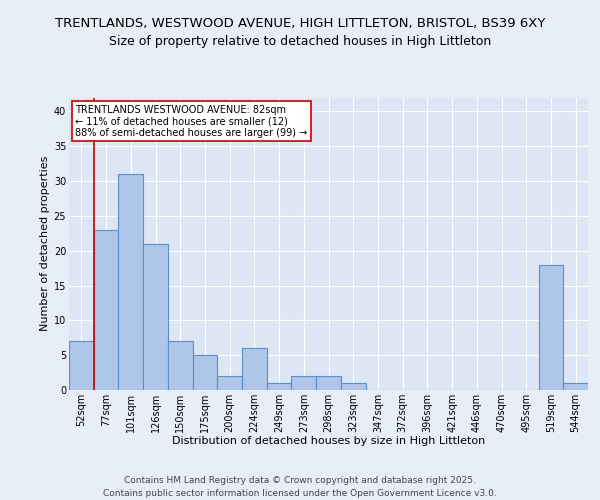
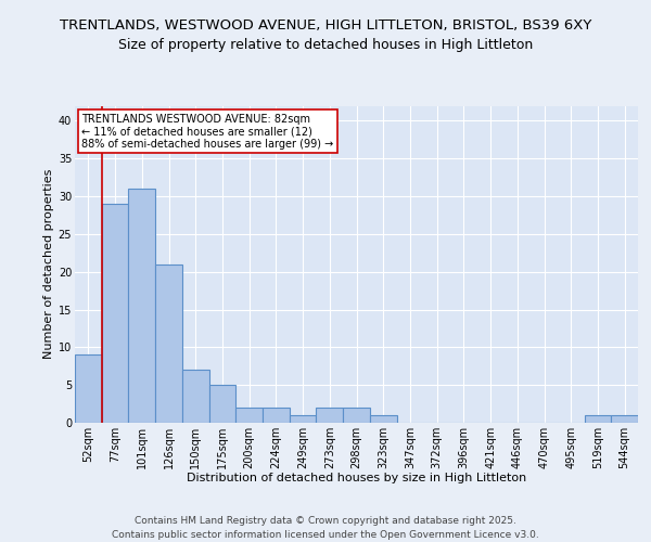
52sqm: 7 -> 9
77sqm: 23 -> 29
224sqm: 6 -> 2
519sqm: 18 -> 1
